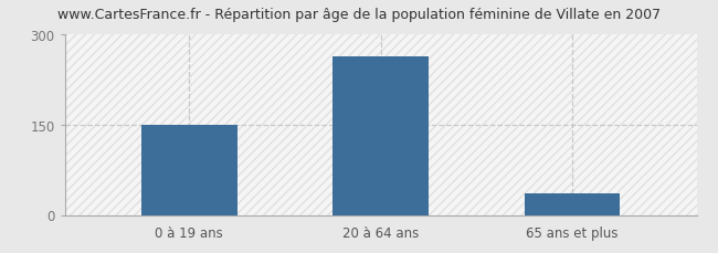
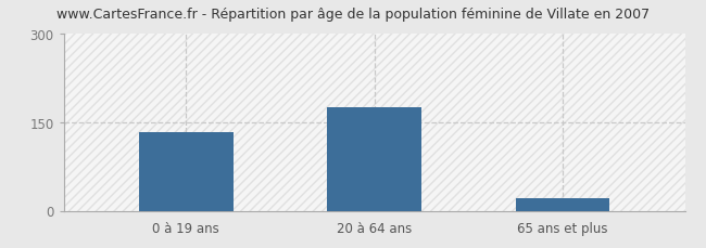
0 à 19 ans: 150 -> 133
20 à 64 ans: 264 -> 175
65 ans et plus: 36 -> 21
